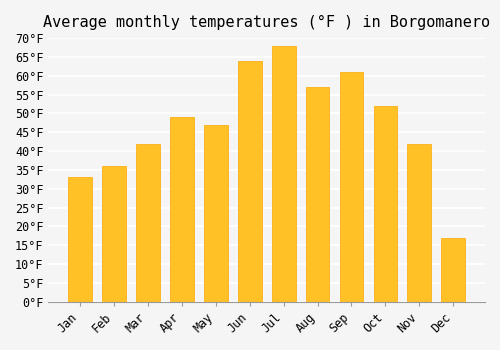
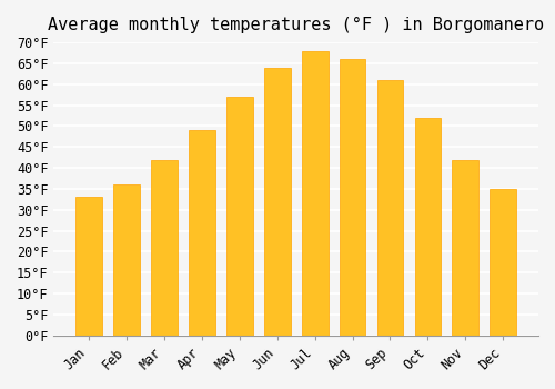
May: 47°F -> 57°F
Aug: 57°F -> 66°F
Dec: 17°F -> 35°F
